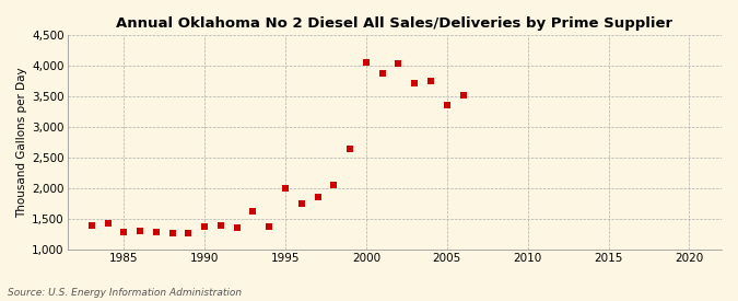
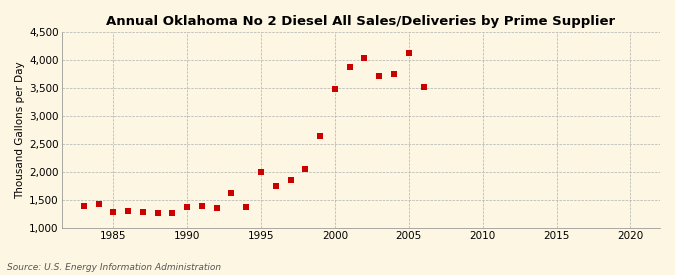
2000: 4,060 -> 3,490
2005: 3,360 -> 4,120
